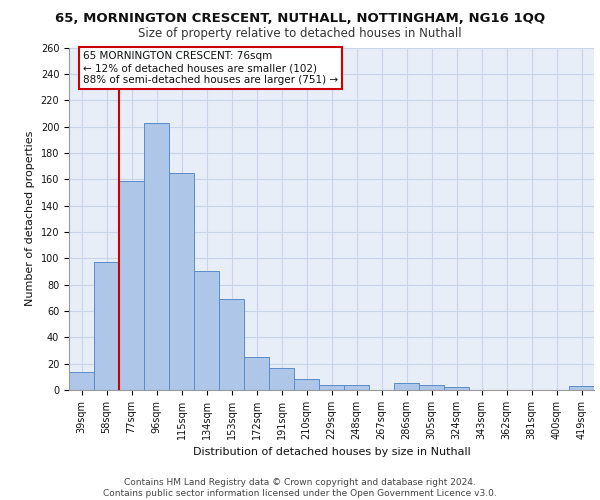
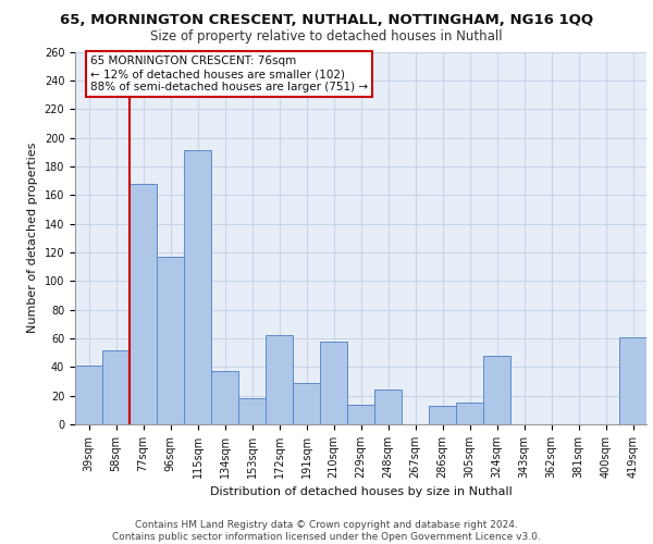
39sqm: 14 -> 41
58sqm: 97 -> 52
77sqm: 159 -> 168
96sqm: 203 -> 117
115sqm: 165 -> 191
134sqm: 90 -> 37
153sqm: 69 -> 18
172sqm: 25 -> 62
191sqm: 17 -> 29
210sqm: 8 -> 58
229sqm: 4 -> 14
248sqm: 4 -> 24
286sqm: 5 -> 13
305sqm: 4 -> 15
324sqm: 2 -> 48
419sqm: 3 -> 61
